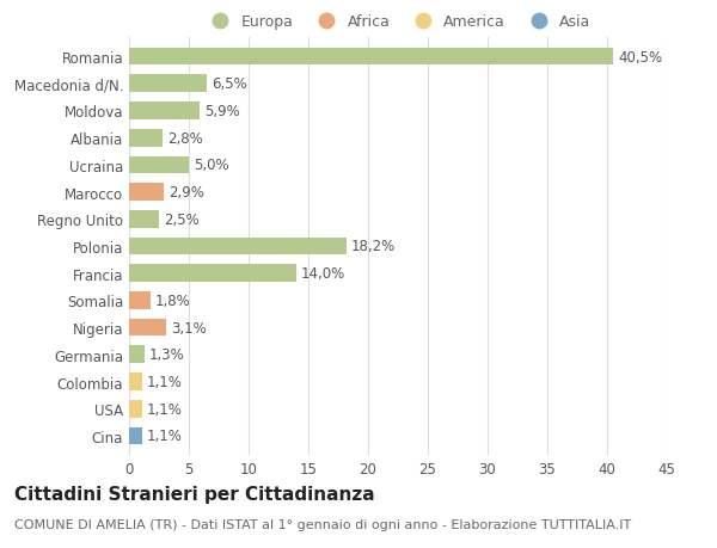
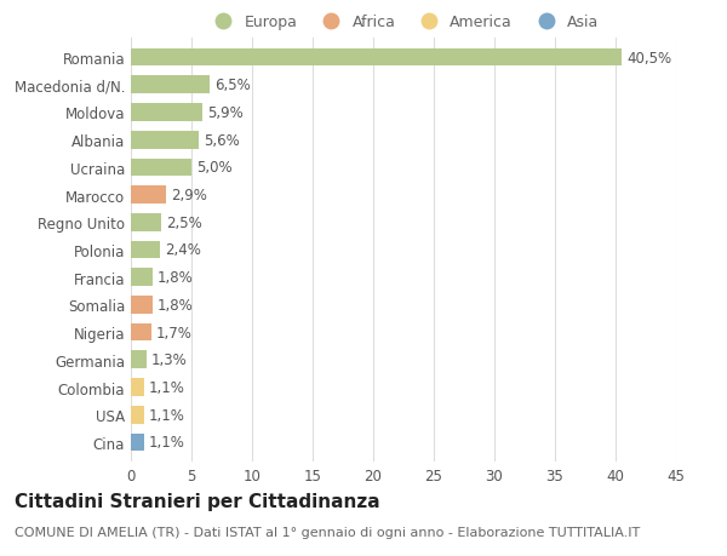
Albania: 2,8% -> 5,6%
Polonia: 18,2% -> 2,4%
Francia: 14,0% -> 1,8%
Nigeria: 3,1% -> 1,7%
